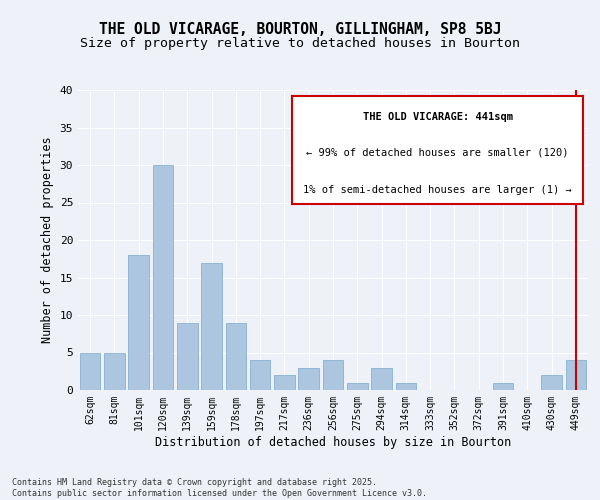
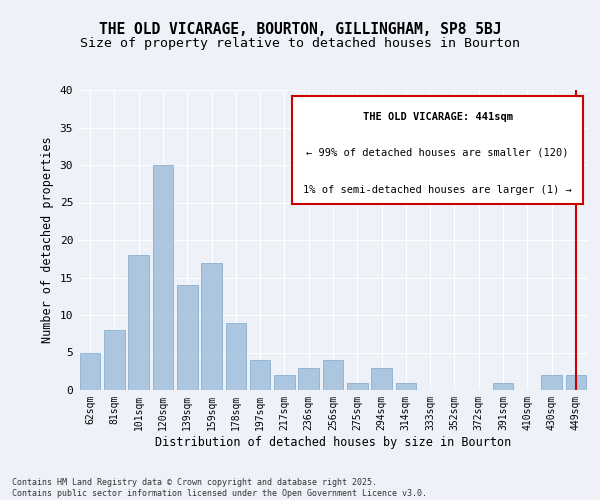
81sqm: 5 -> 8
139sqm: 9 -> 14
449sqm: 4 -> 2
